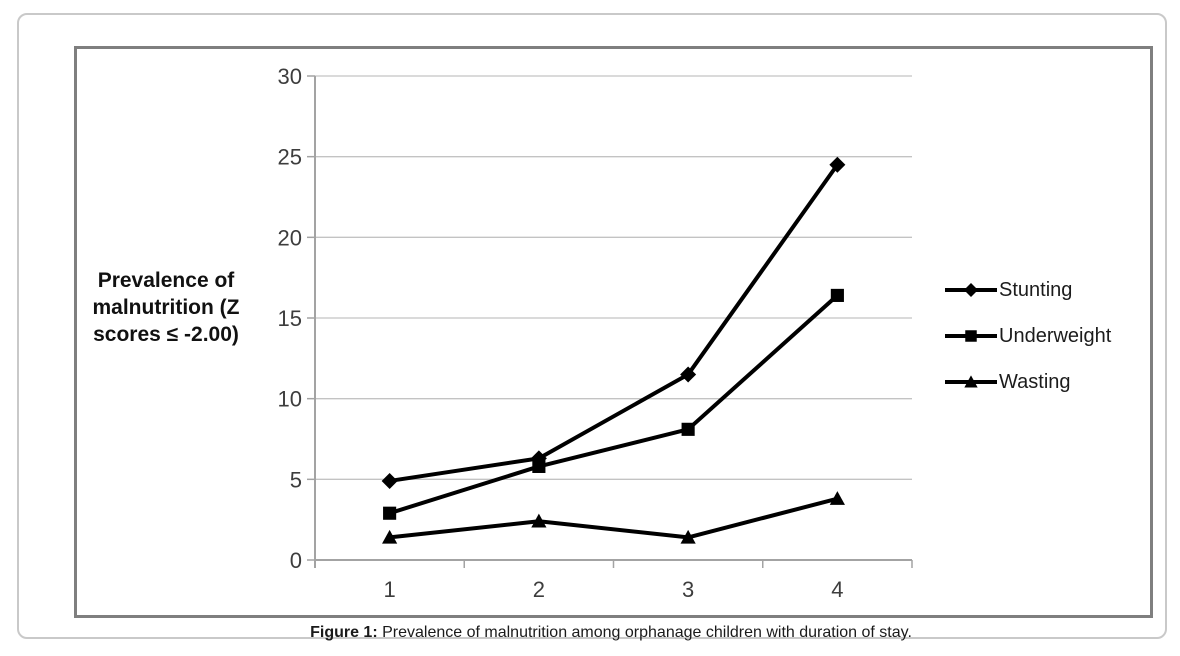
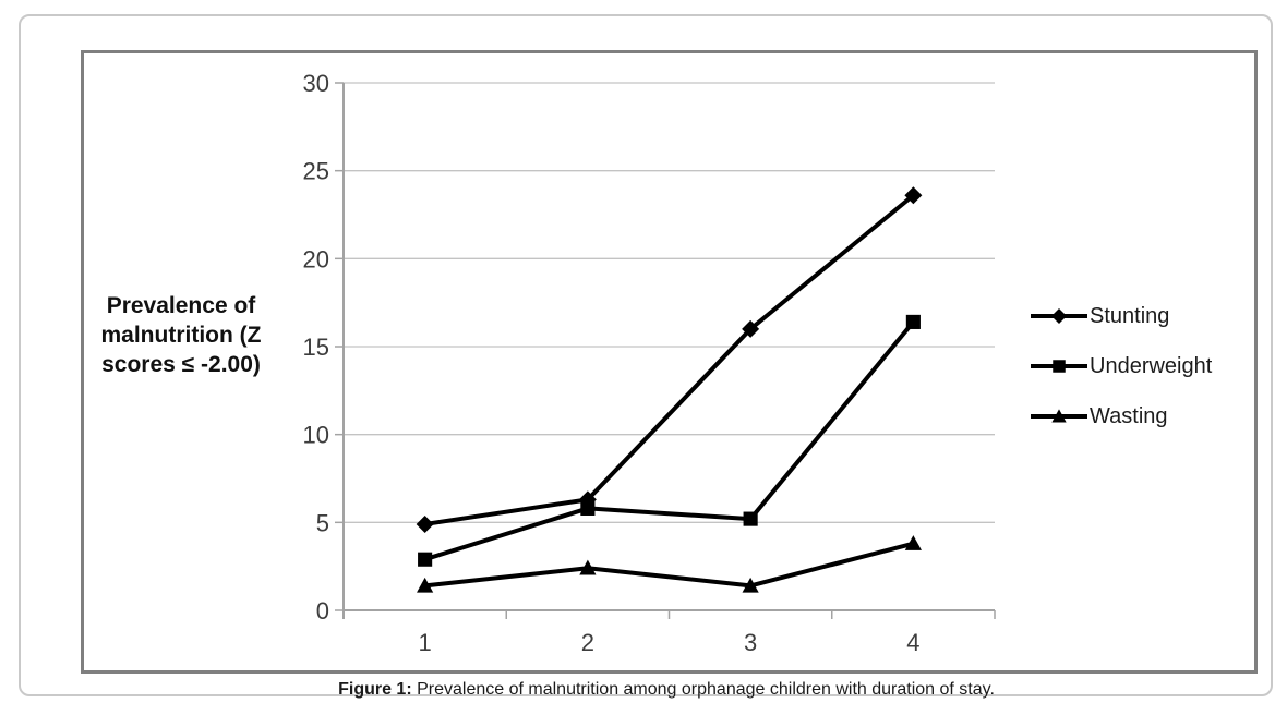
Stunting/3: 11.5 -> 16.0
Underweight/3: 8.1 -> 5.2
Stunting/4: 24.5 -> 23.6
